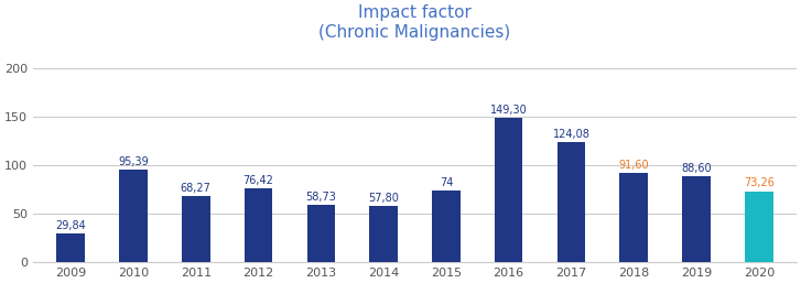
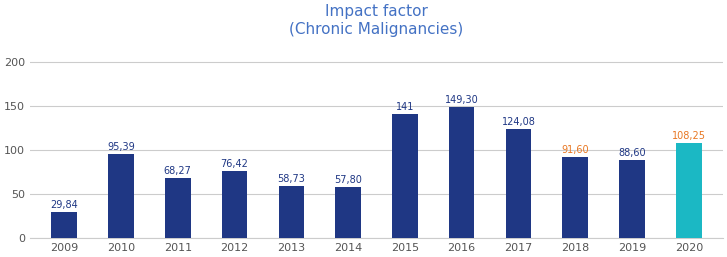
2015: 74 -> 141
2020: 73,26 -> 108,25
